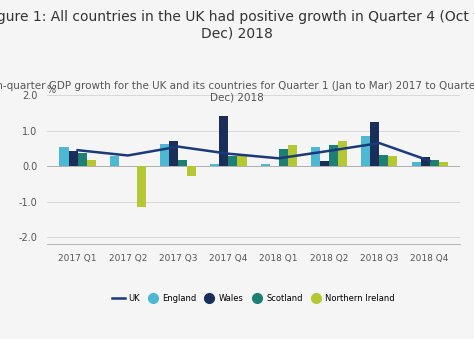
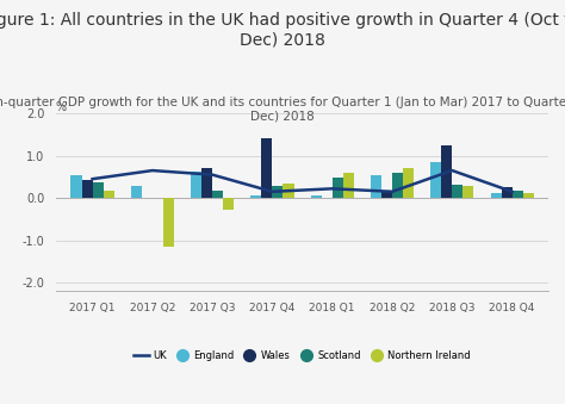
UK/2017 Q2: 0.30 -> 0.65
UK/2017 Q4: 0.35 -> 0.15
UK/2018 Q2: 0.43 -> 0.15
